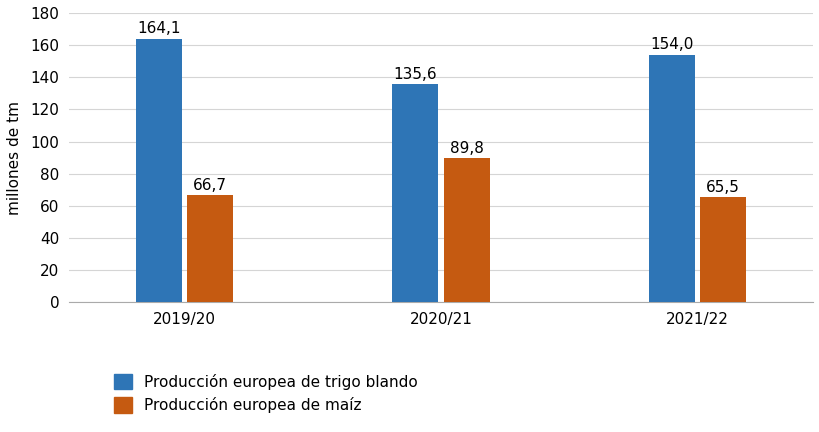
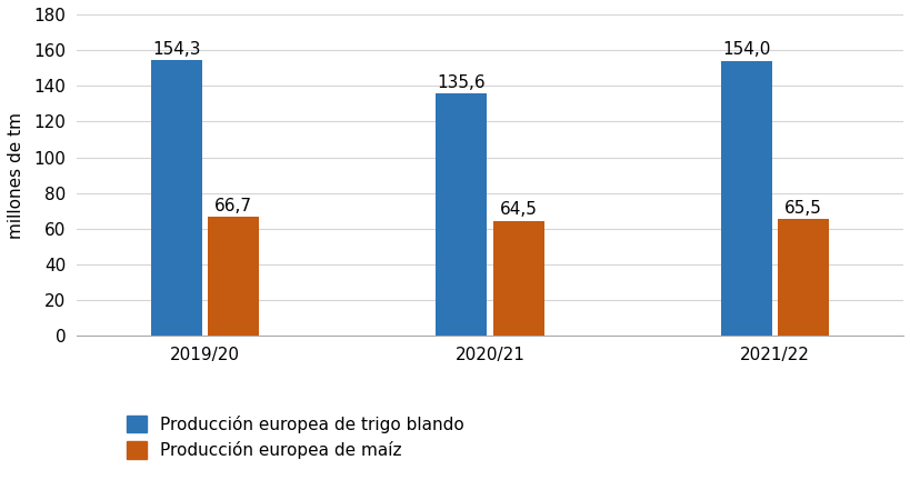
Producción europea de trigo blando/2019/20: 164,1 -> 154,3
Producción europea de maíz/2020/21: 89,8 -> 64,5
